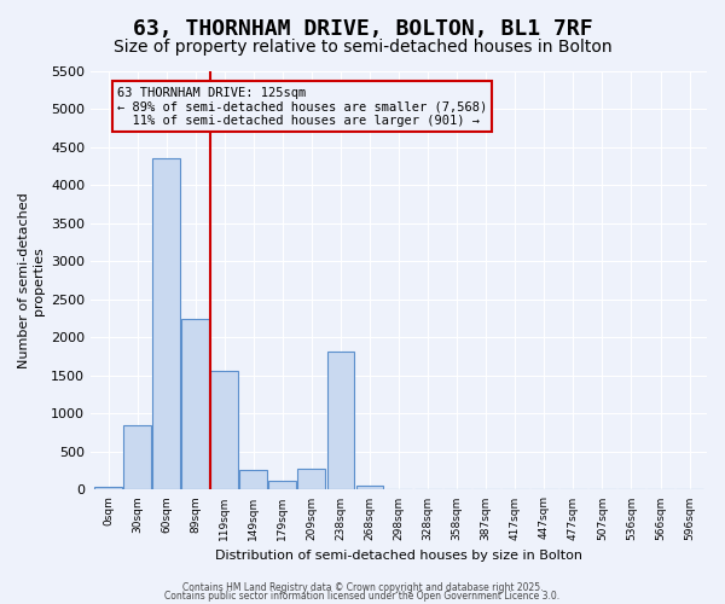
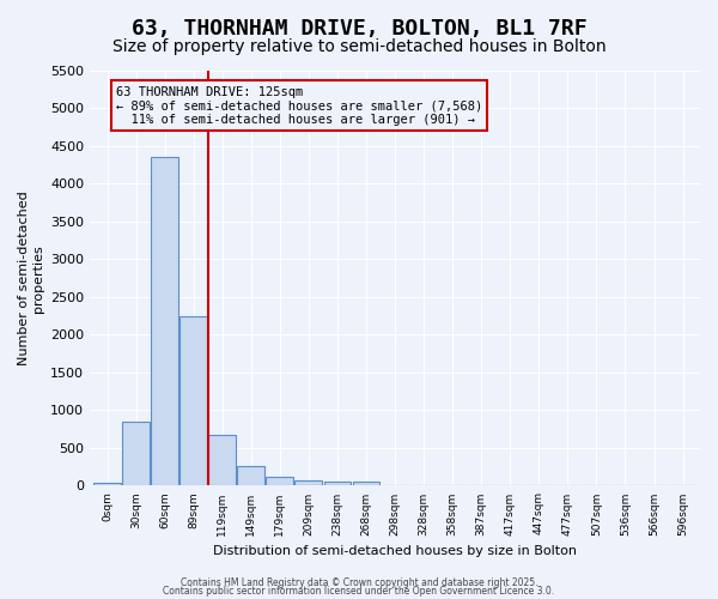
119sqm: 1560 -> 680
209sqm: 280 -> 60
238sqm: 1820 -> 60
